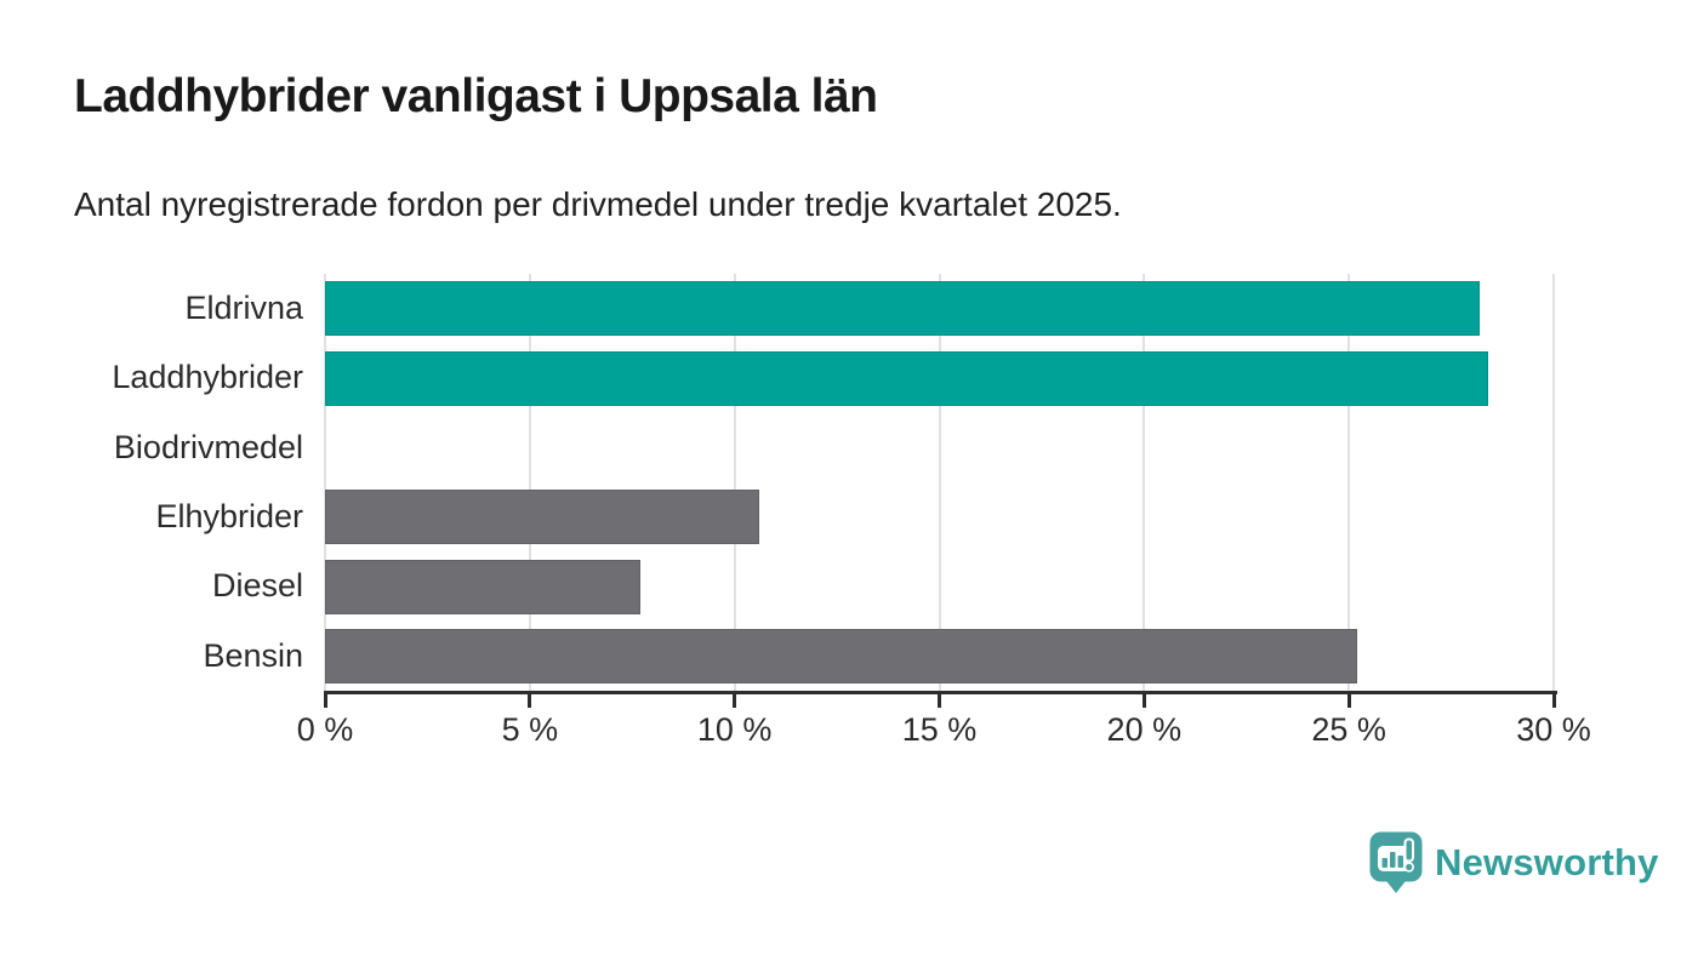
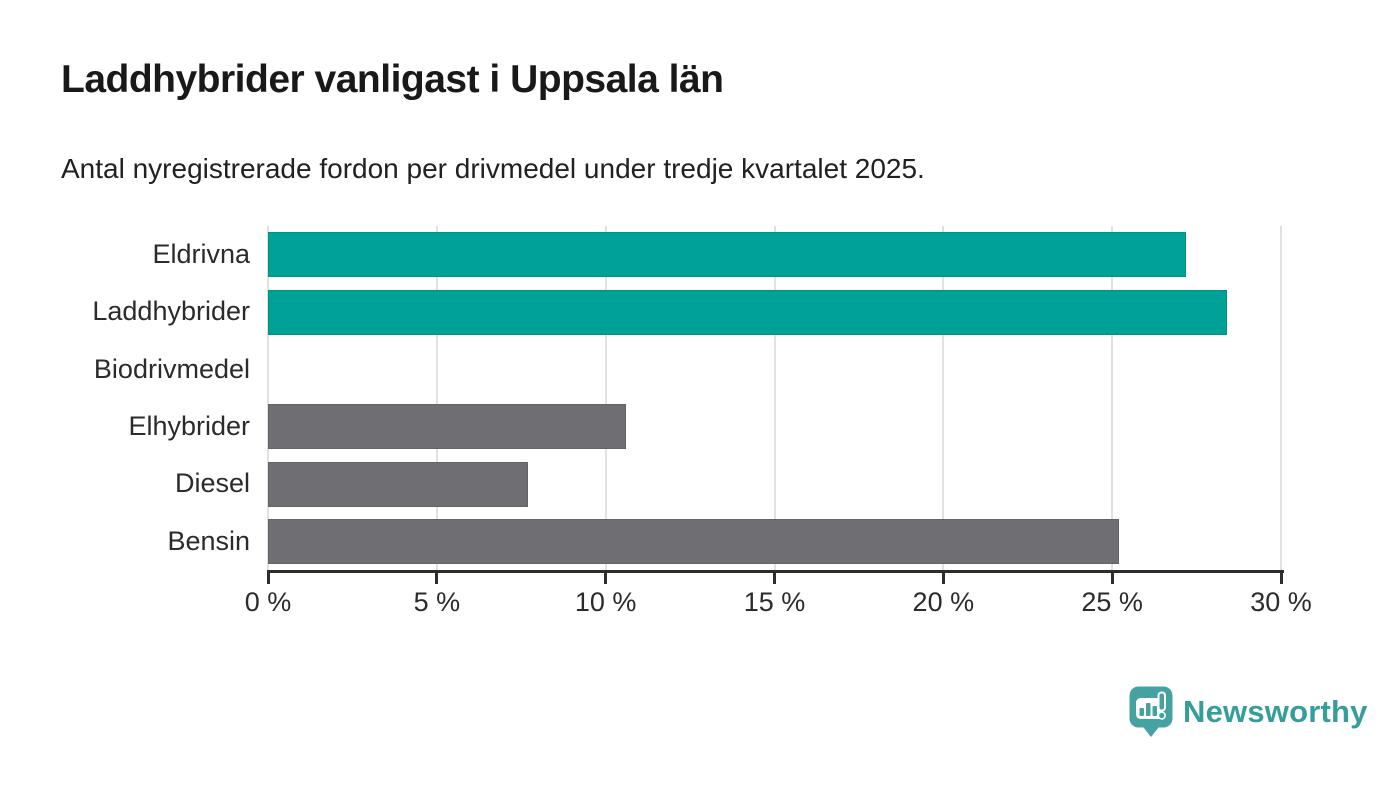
Eldrivna: 28.2% -> 27.2%
